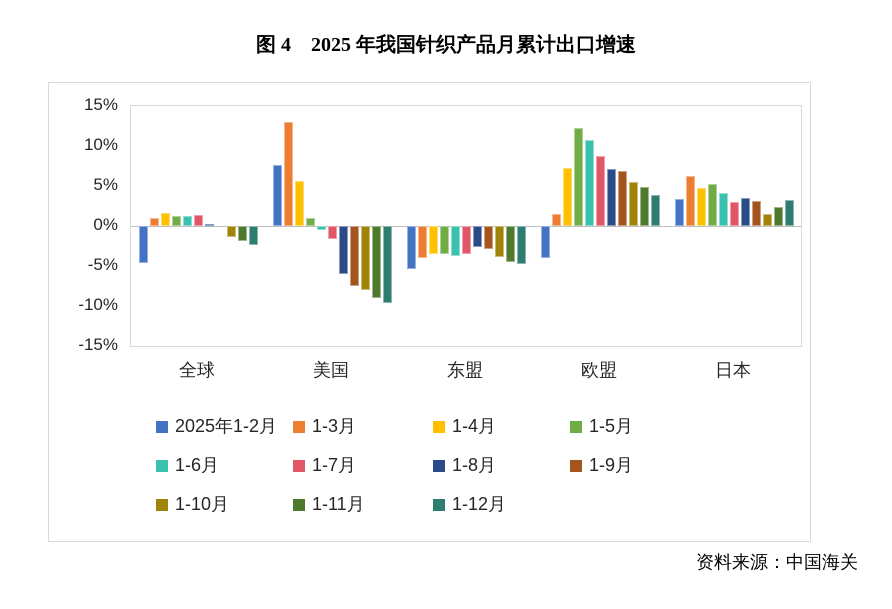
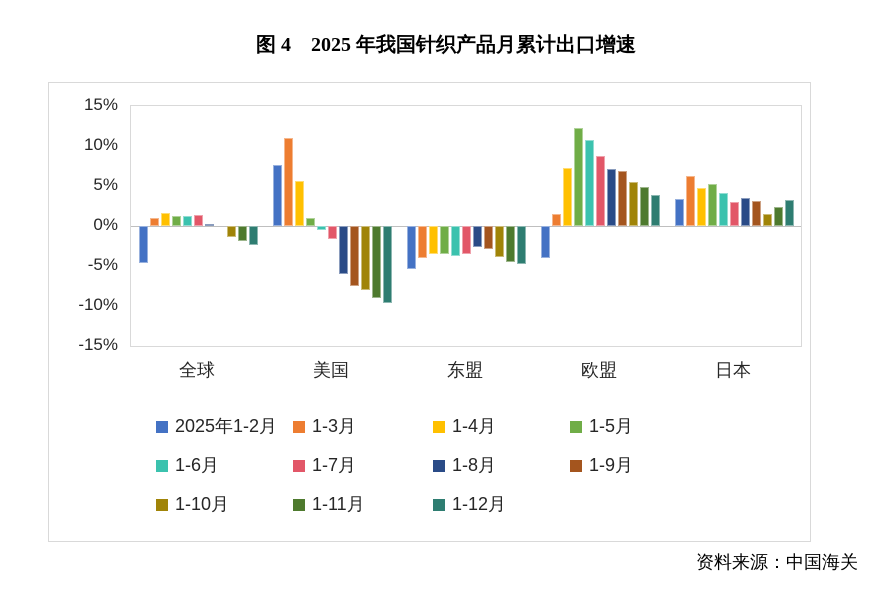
1-3月/美国: 13% -> 11%
